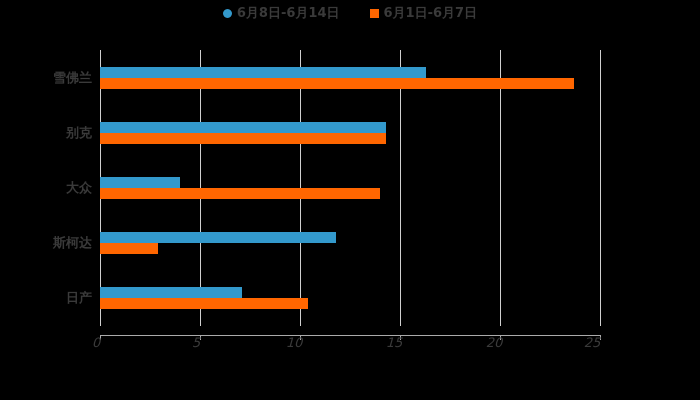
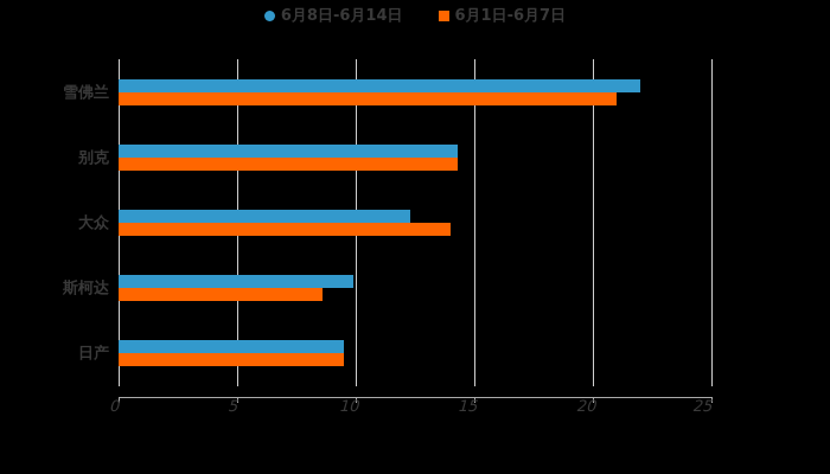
6月8日-6月14日/雪佛兰: 16.3 -> 22.0
6月1日-6月7日/雪佛兰: 23.7 -> 21.0
6月8日-6月14日/大众: 4.0 -> 12.3
6月8日-6月14日/斯柯达: 11.8 -> 9.9
6月1日-6月7日/斯柯达: 2.9 -> 8.6
6月8日-6月14日/日产: 7.1 -> 9.5
6月1日-6月7日/日产: 10.4 -> 9.5
